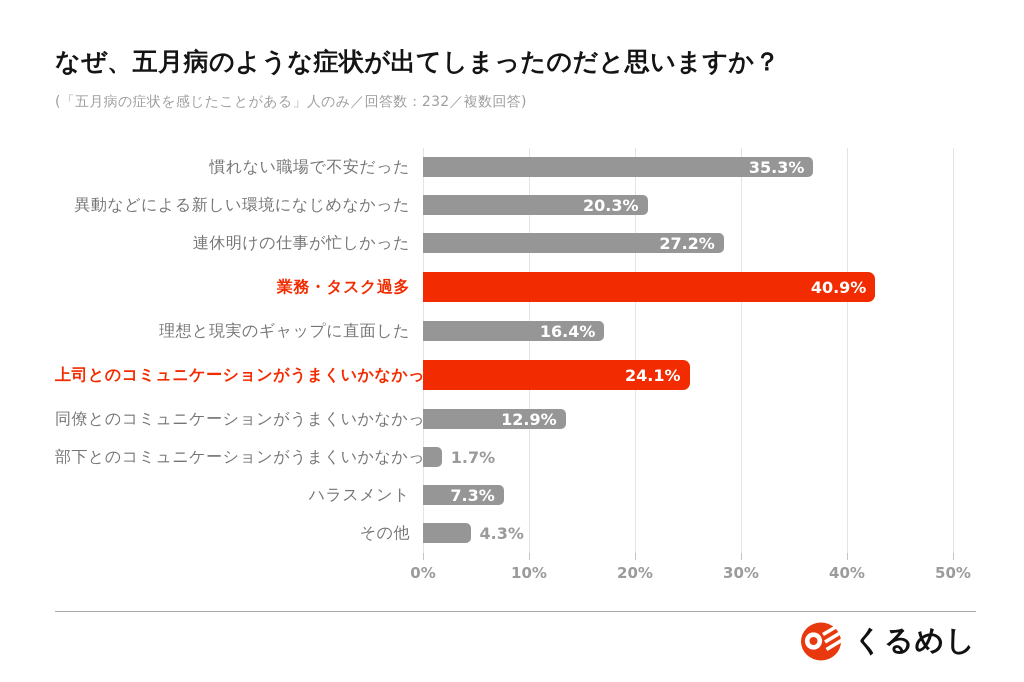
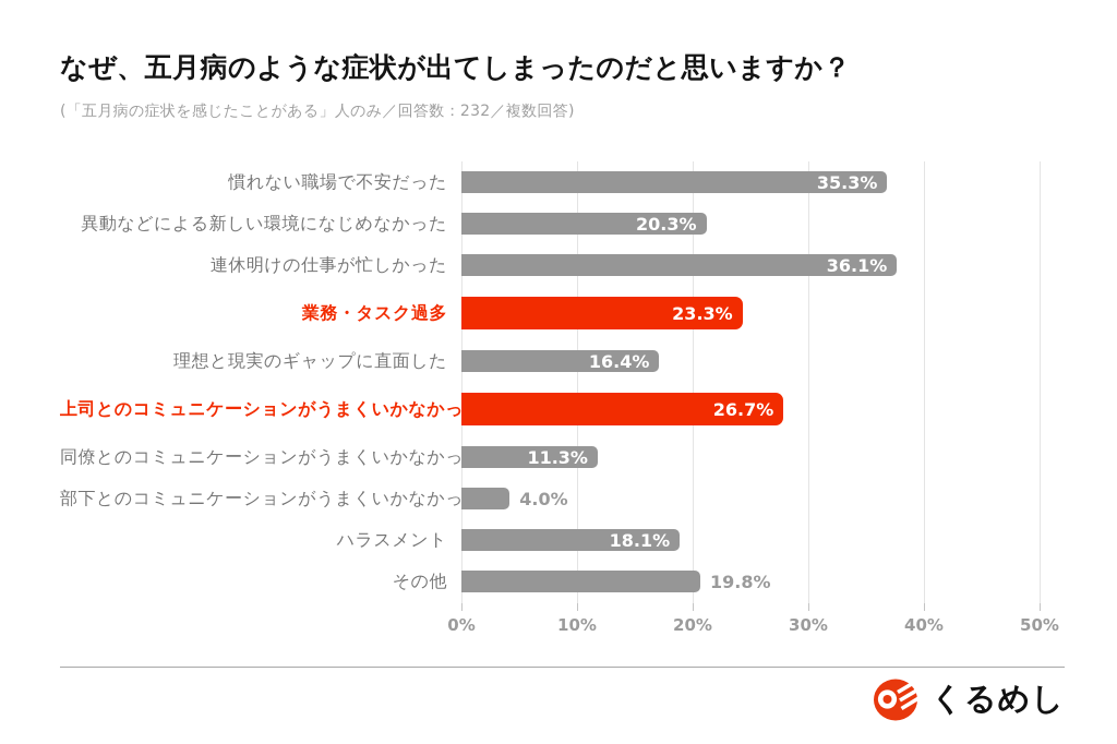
連休明けの仕事が忙しかった: 27.2% -> 36.1%
業務・タスク過多: 40.9% -> 23.3%
上司とのコミュニケーションがうまくいかなかった: 24.1% -> 26.7%
同僚とのコミュニケーションがうまくいかなかった: 12.9% -> 11.3%
部下とのコミュニケーションがうまくいかなかった: 1.7% -> 4.0%
ハラスメント: 7.3% -> 18.1%
その他: 4.3% -> 19.8%
